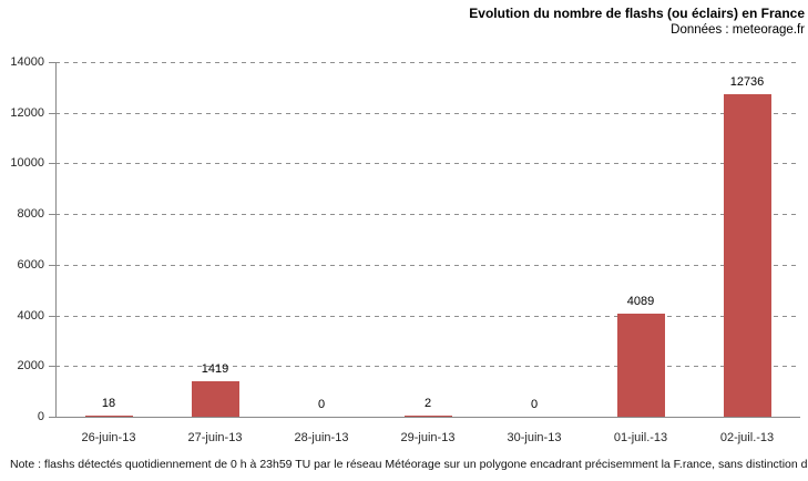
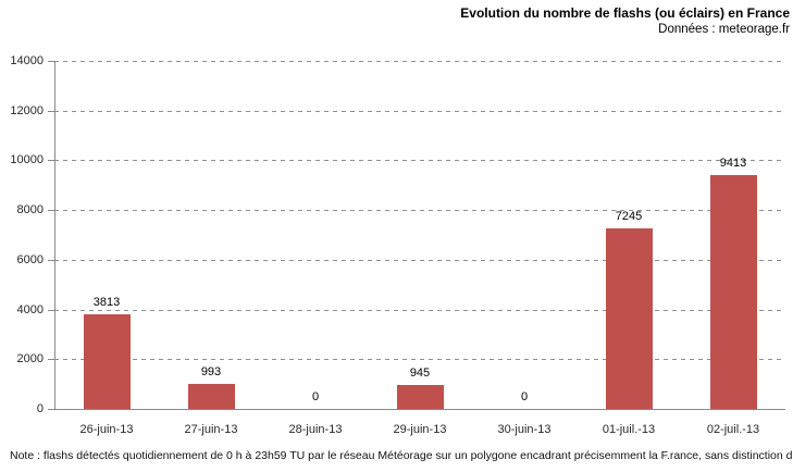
26-juin-13: 18 -> 3813
27-juin-13: 1419 -> 993
29-juin-13: 2 -> 945
01-juil.-13: 4089 -> 7245
02-juil.-13: 12736 -> 9413
